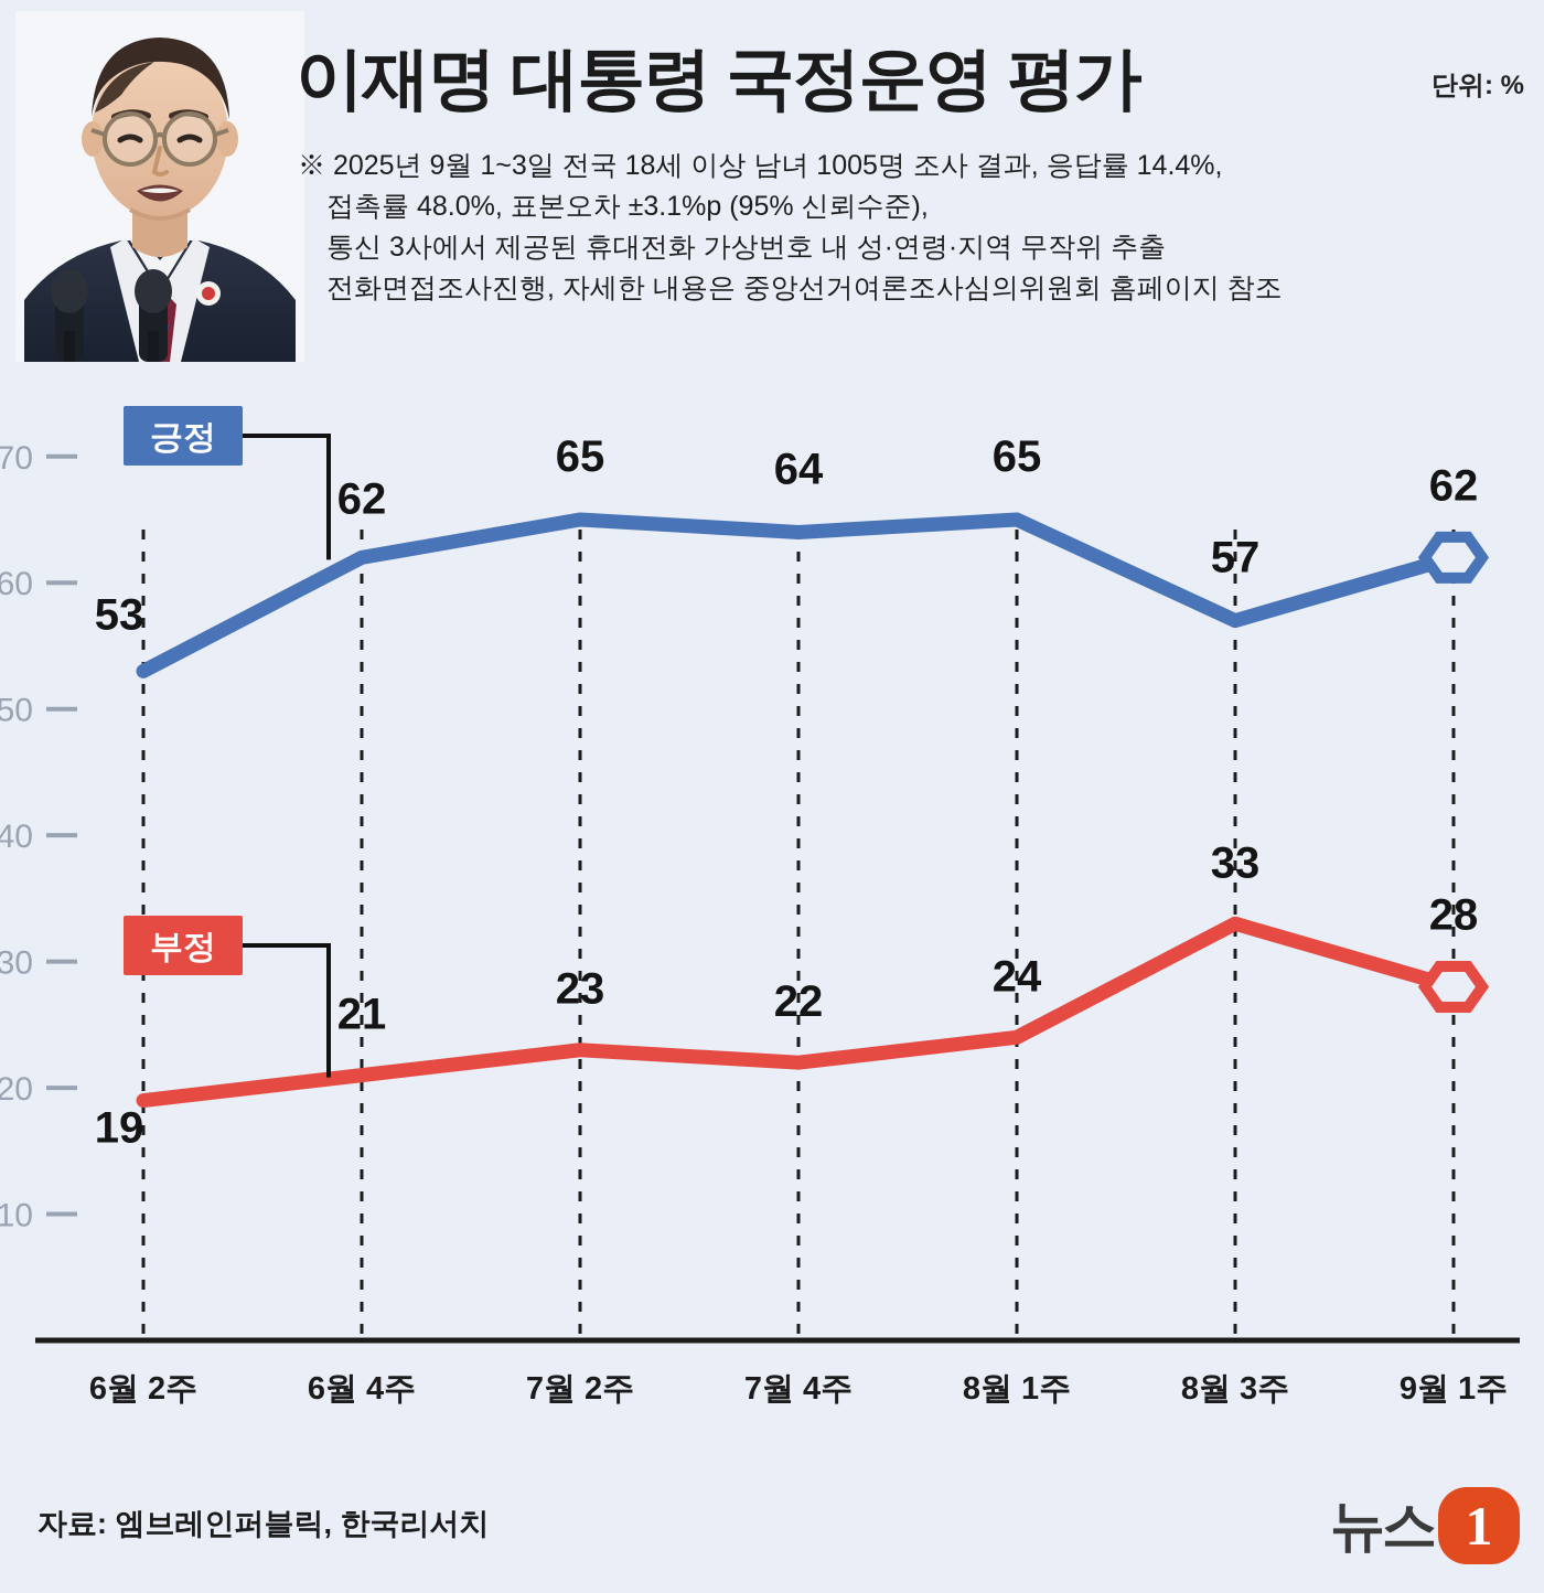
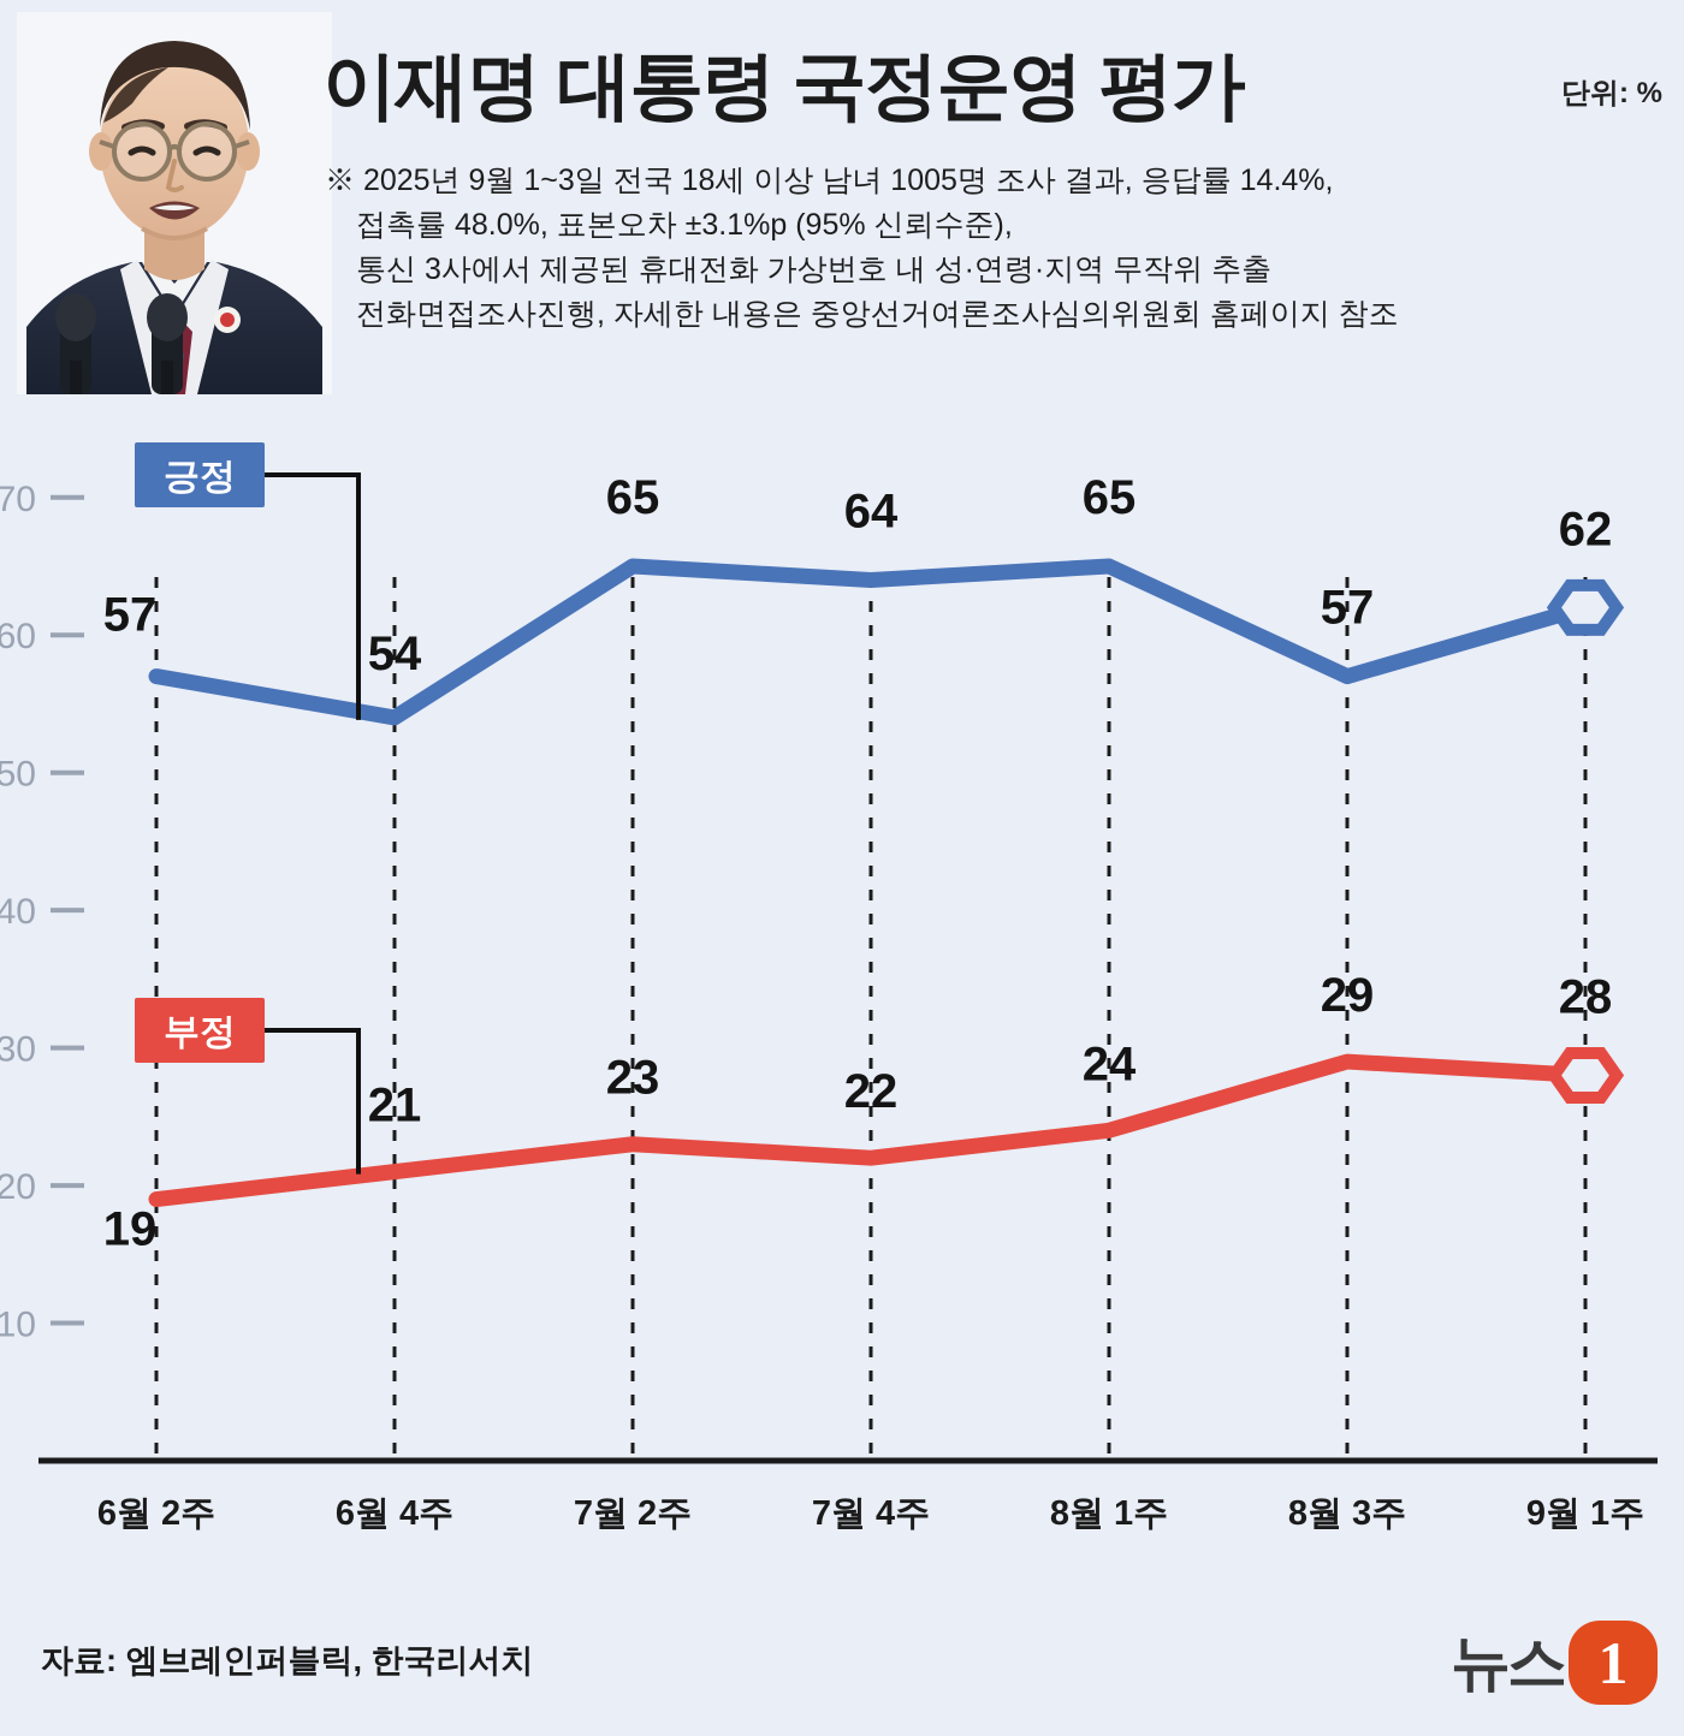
긍정/6월 2주: 53 -> 57
긍정/6월 4주: 62 -> 54
부정/8월 3주: 33 -> 29
